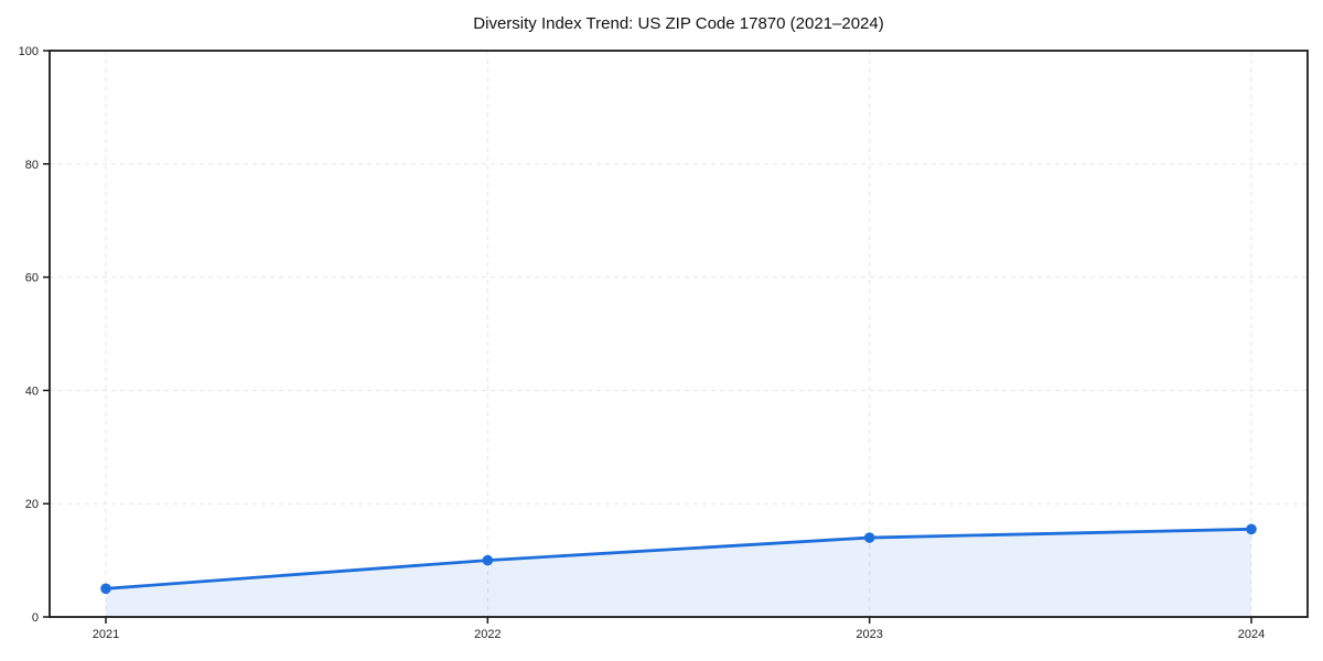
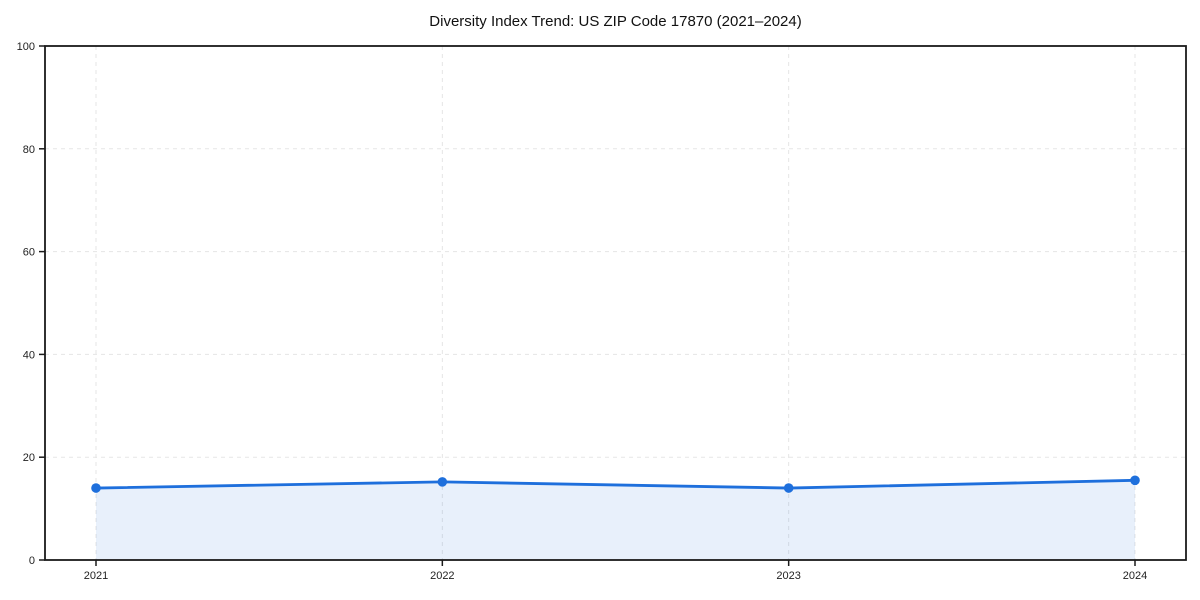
2021: 5 -> 14
2022: 10 -> 15
